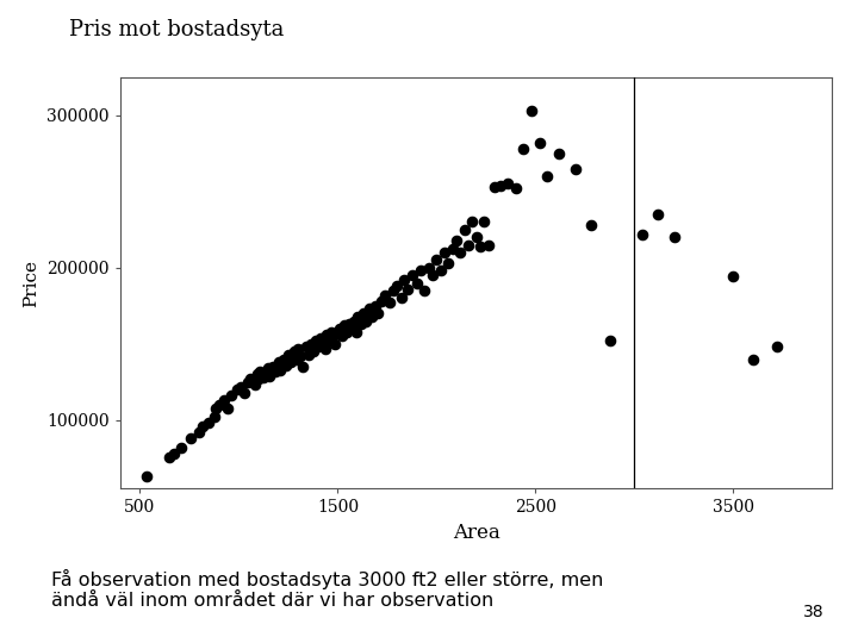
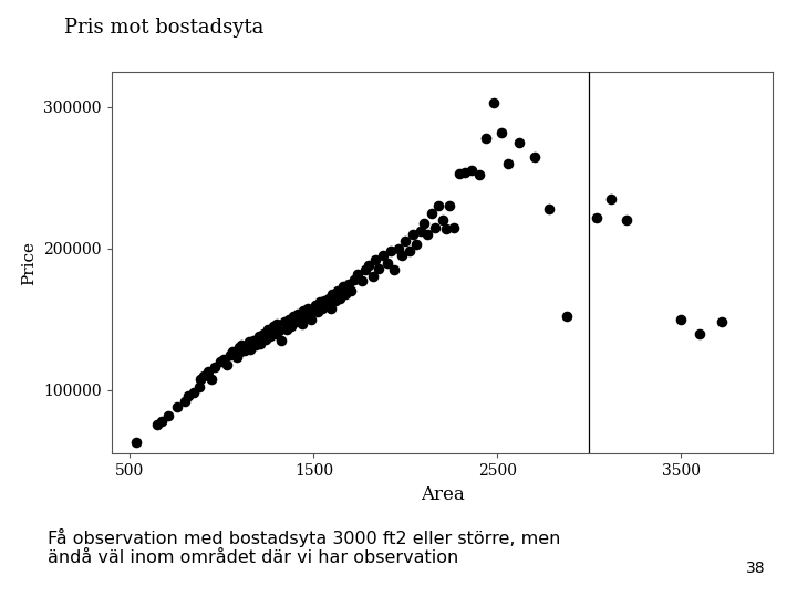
3500: 194000 -> 150000
